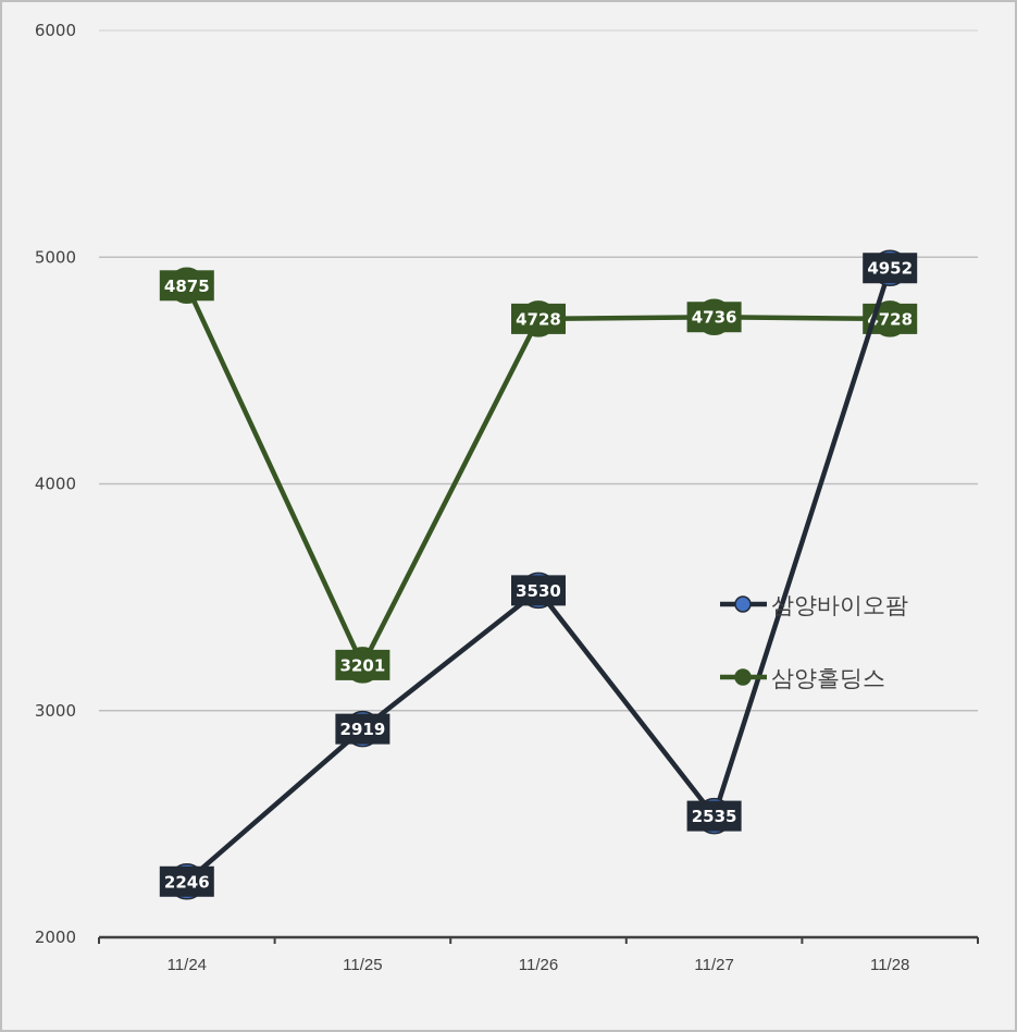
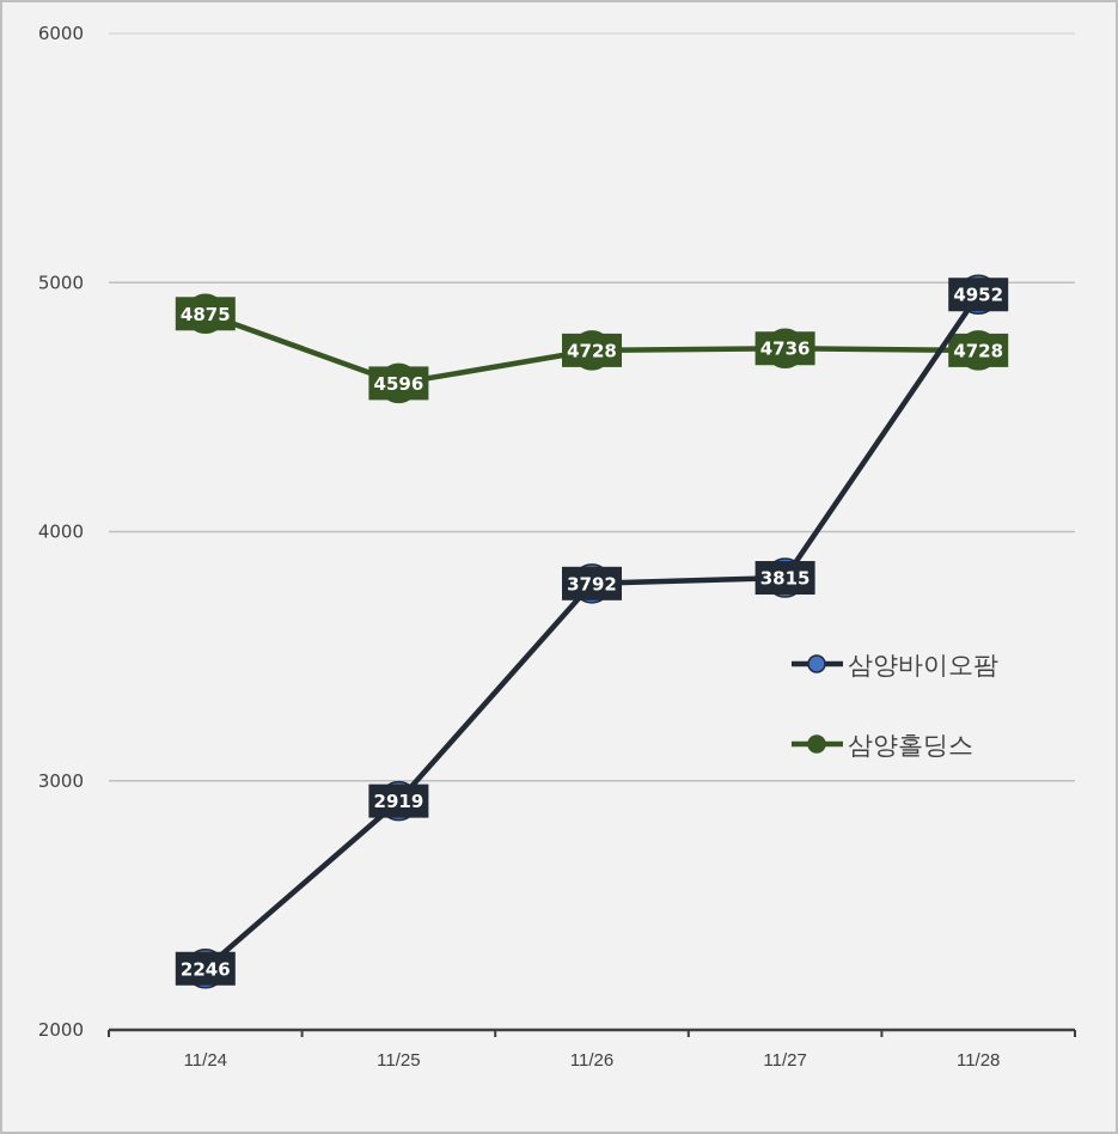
삼양홀딩스/11/25: 3201 -> 4596
삼양바이오팜/11/26: 3530 -> 3792
삼양바이오팜/11/27: 2535 -> 3815
